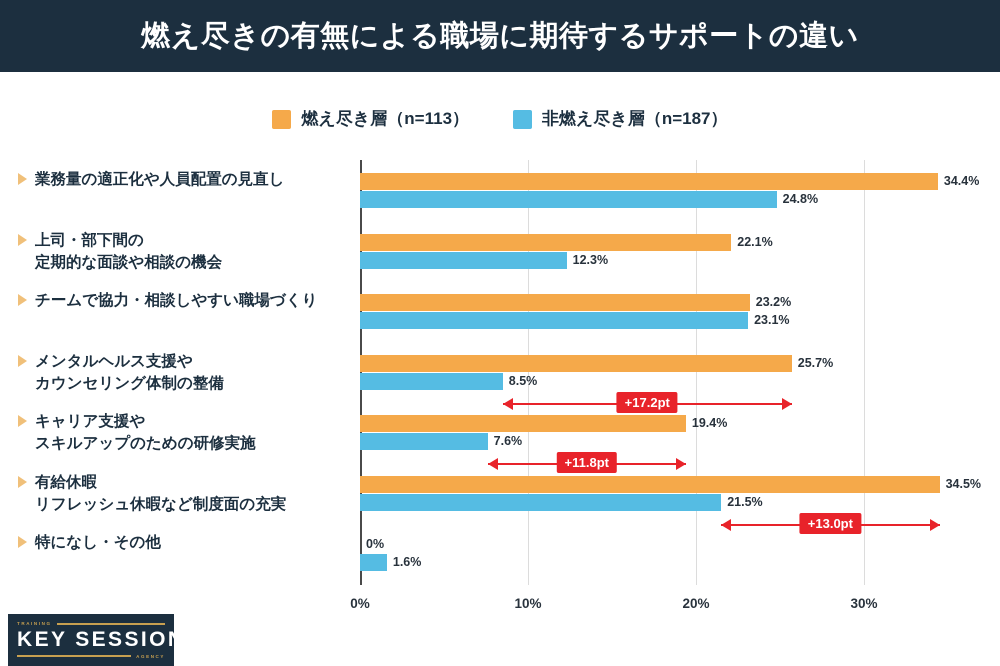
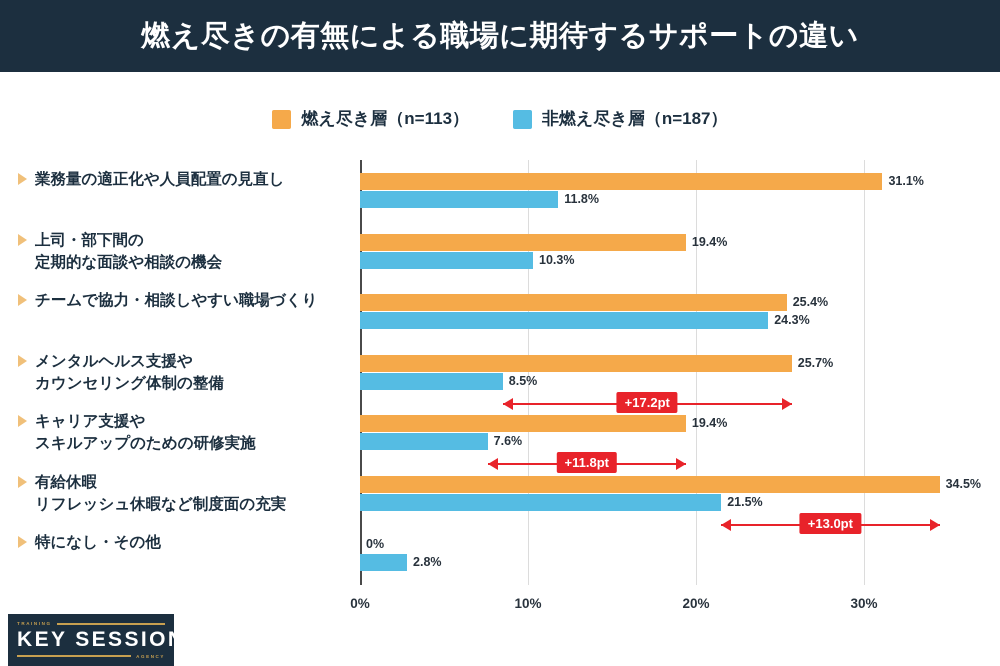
燃え尽き層（n=113）/業務量の適正化や人員配置の見直し: 34.4% -> 31.1%
非燃え尽き層（n=187）/業務量の適正化や人員配置の見直し: 24.8% -> 11.8%
燃え尽き層（n=113）/上司・部下間の 定期的な面談や相談の機会: 22.1% -> 19.4%
非燃え尽き層（n=187）/上司・部下間の 定期的な面談や相談の機会: 12.3% -> 10.3%
燃え尽き層（n=113）/チームで協力・相談しやすい職場づくり: 23.2% -> 25.4%
非燃え尽き層（n=187）/チームで協力・相談しやすい職場づくり: 23.1% -> 24.3%
非燃え尽き層（n=187）/特になし・その他: 1.6% -> 2.8%
